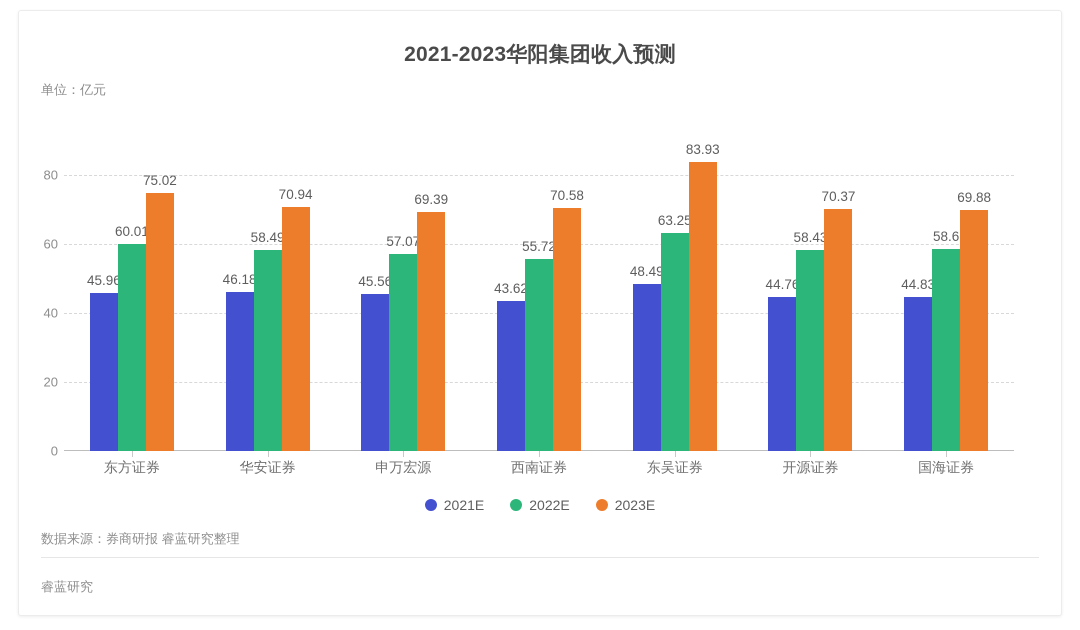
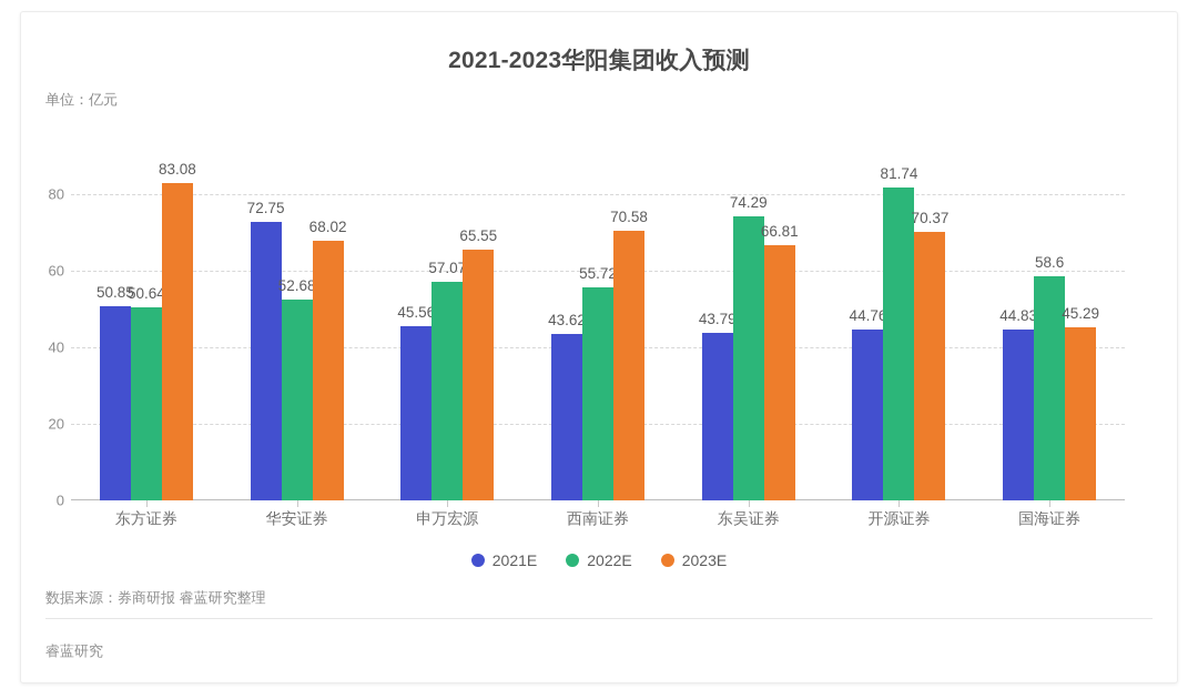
2021E/东方证券: 45.96 -> 50.85
2022E/东方证券: 60.01 -> 50.64
2023E/东方证券: 75.02 -> 83.08
2021E/华安证券: 46.18 -> 72.75
2022E/华安证券: 58.49 -> 52.68
2023E/华安证券: 70.94 -> 68.02
2023E/申万宏源: 69.39 -> 65.55
2021E/东吴证券: 48.49 -> 43.79
2022E/东吴证券: 63.25 -> 74.29
2023E/东吴证券: 83.93 -> 66.81
2022E/开源证券: 58.43 -> 81.74
2023E/国海证券: 69.88 -> 45.29
